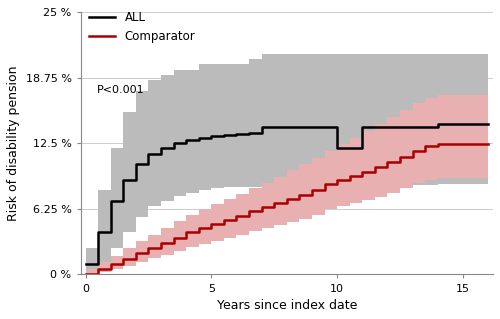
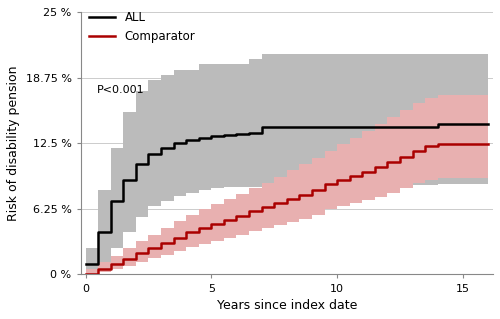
ALL/10: 12.0 % -> 14.0 %
